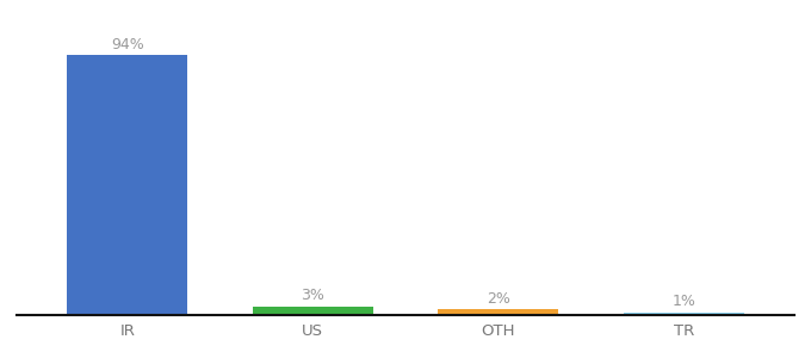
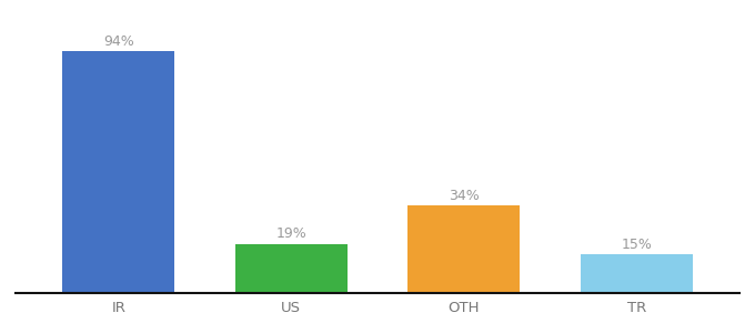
US: 3% -> 19%
OTH: 2% -> 34%
TR: 1% -> 15%
